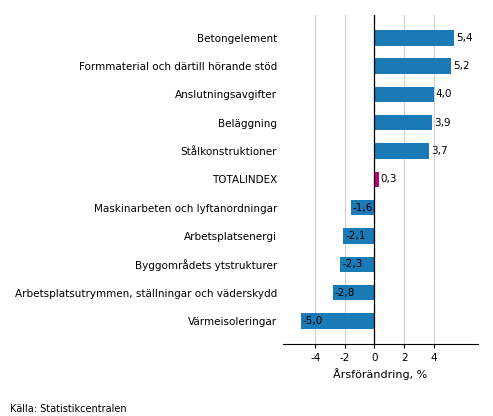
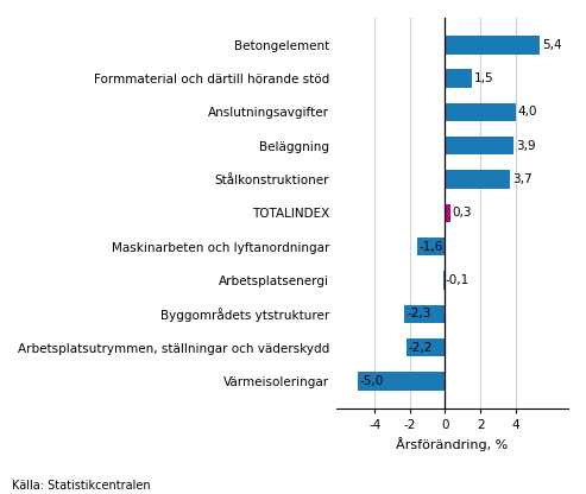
Formmaterial och därtill hörande stöd: 5,2 -> 1,5
Arbetsplatsenergi: -2,1 -> -0,1
Arbetsplatsutrymmen, ställningar och väderskydd: -2,8 -> -2,2
